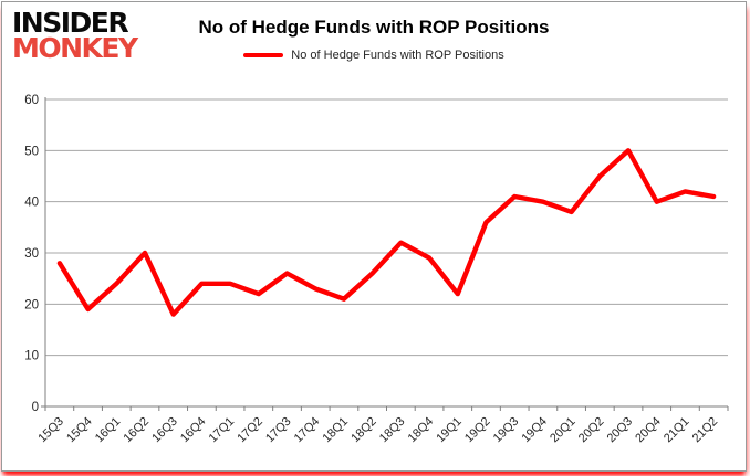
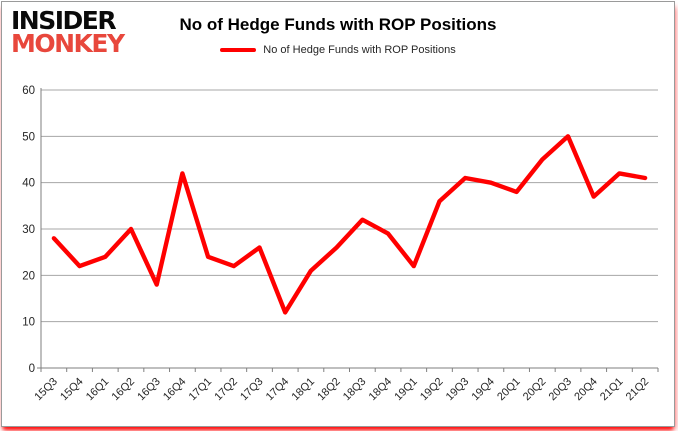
15Q4: 19 -> 22
16Q4: 24 -> 42
17Q4: 23 -> 12
20Q4: 40 -> 37
